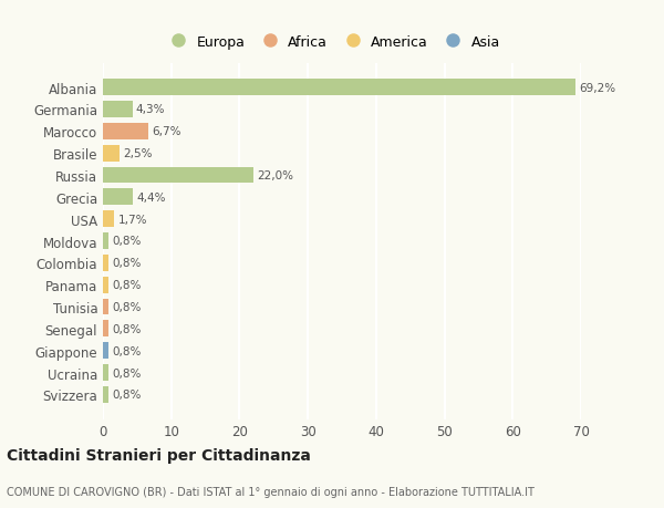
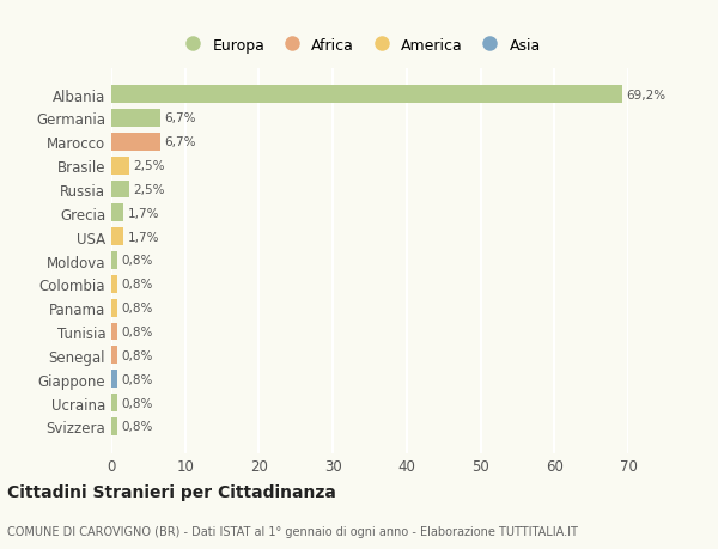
Germania: 4,3% -> 6,7%
Russia: 22,0% -> 2,5%
Grecia: 4,4% -> 1,7%
